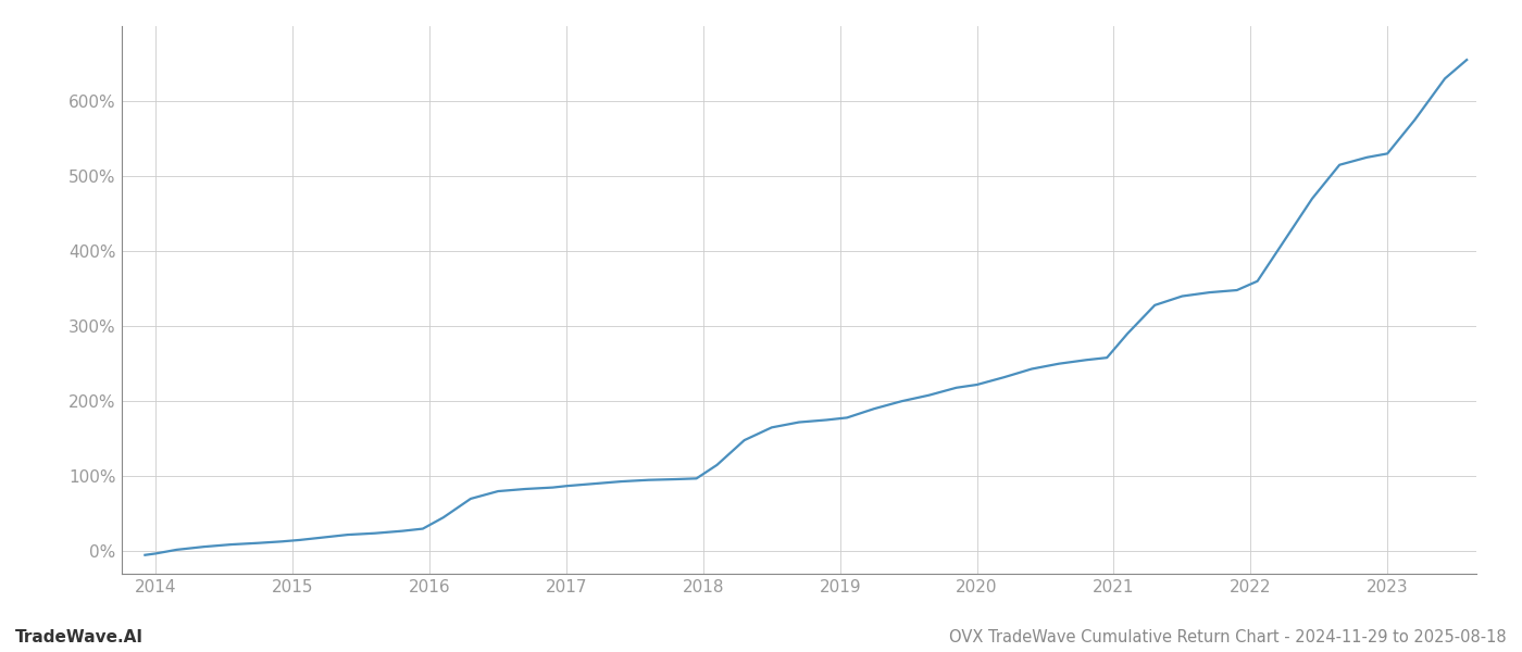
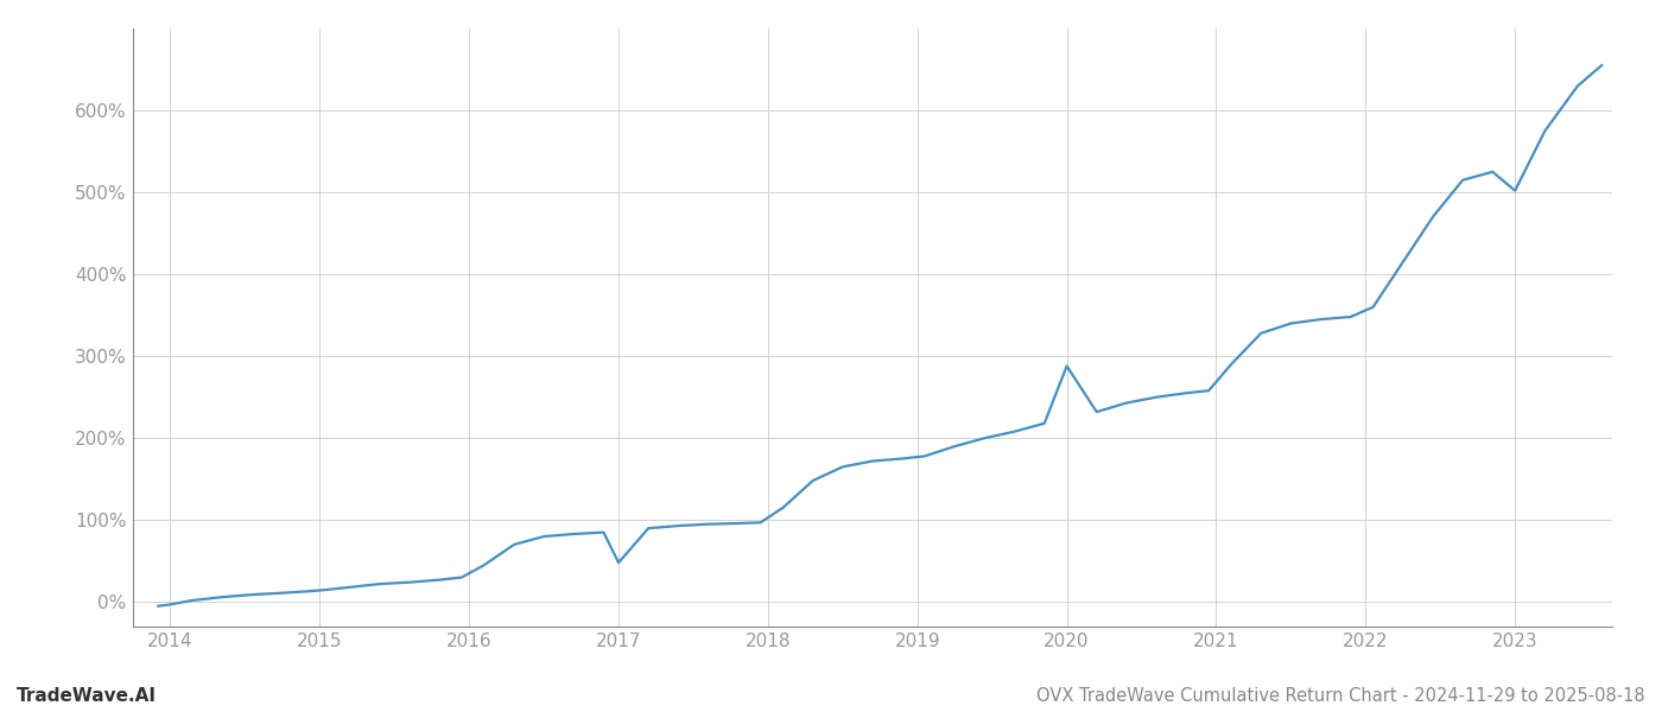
2017: 87% -> 48%
2020: 222% -> 288%
2023: 530% -> 502%
